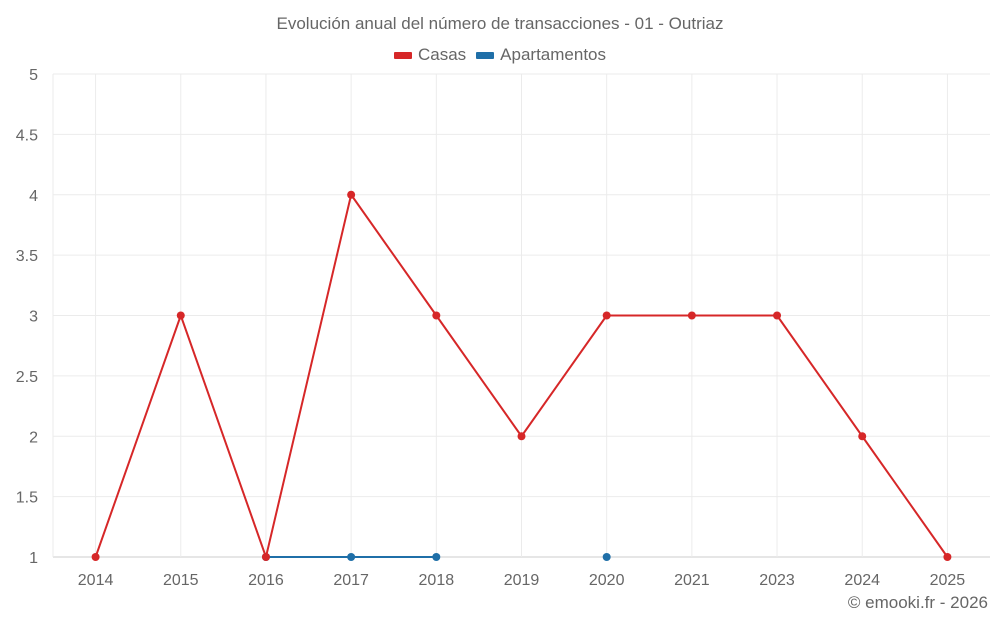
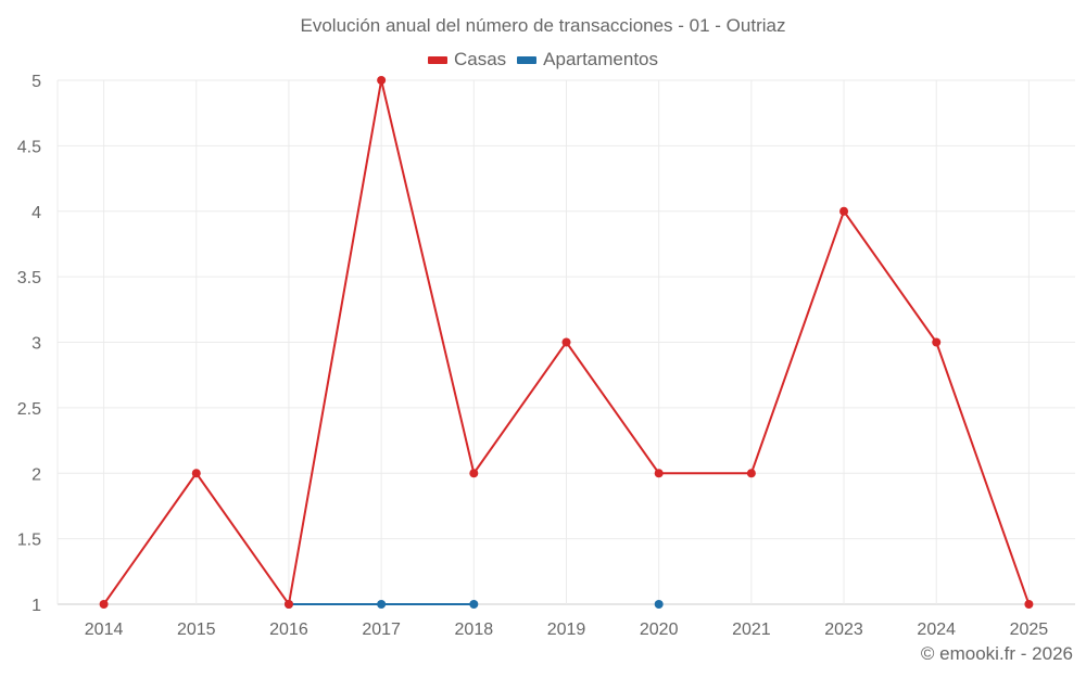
Casas/2015: 3 -> 2
Casas/2017: 4 -> 5
Casas/2018: 3 -> 2
Casas/2019: 2 -> 3
Casas/2020: 3 -> 2
Casas/2021: 3 -> 2
Casas/2023: 3 -> 4
Casas/2024: 2 -> 3
